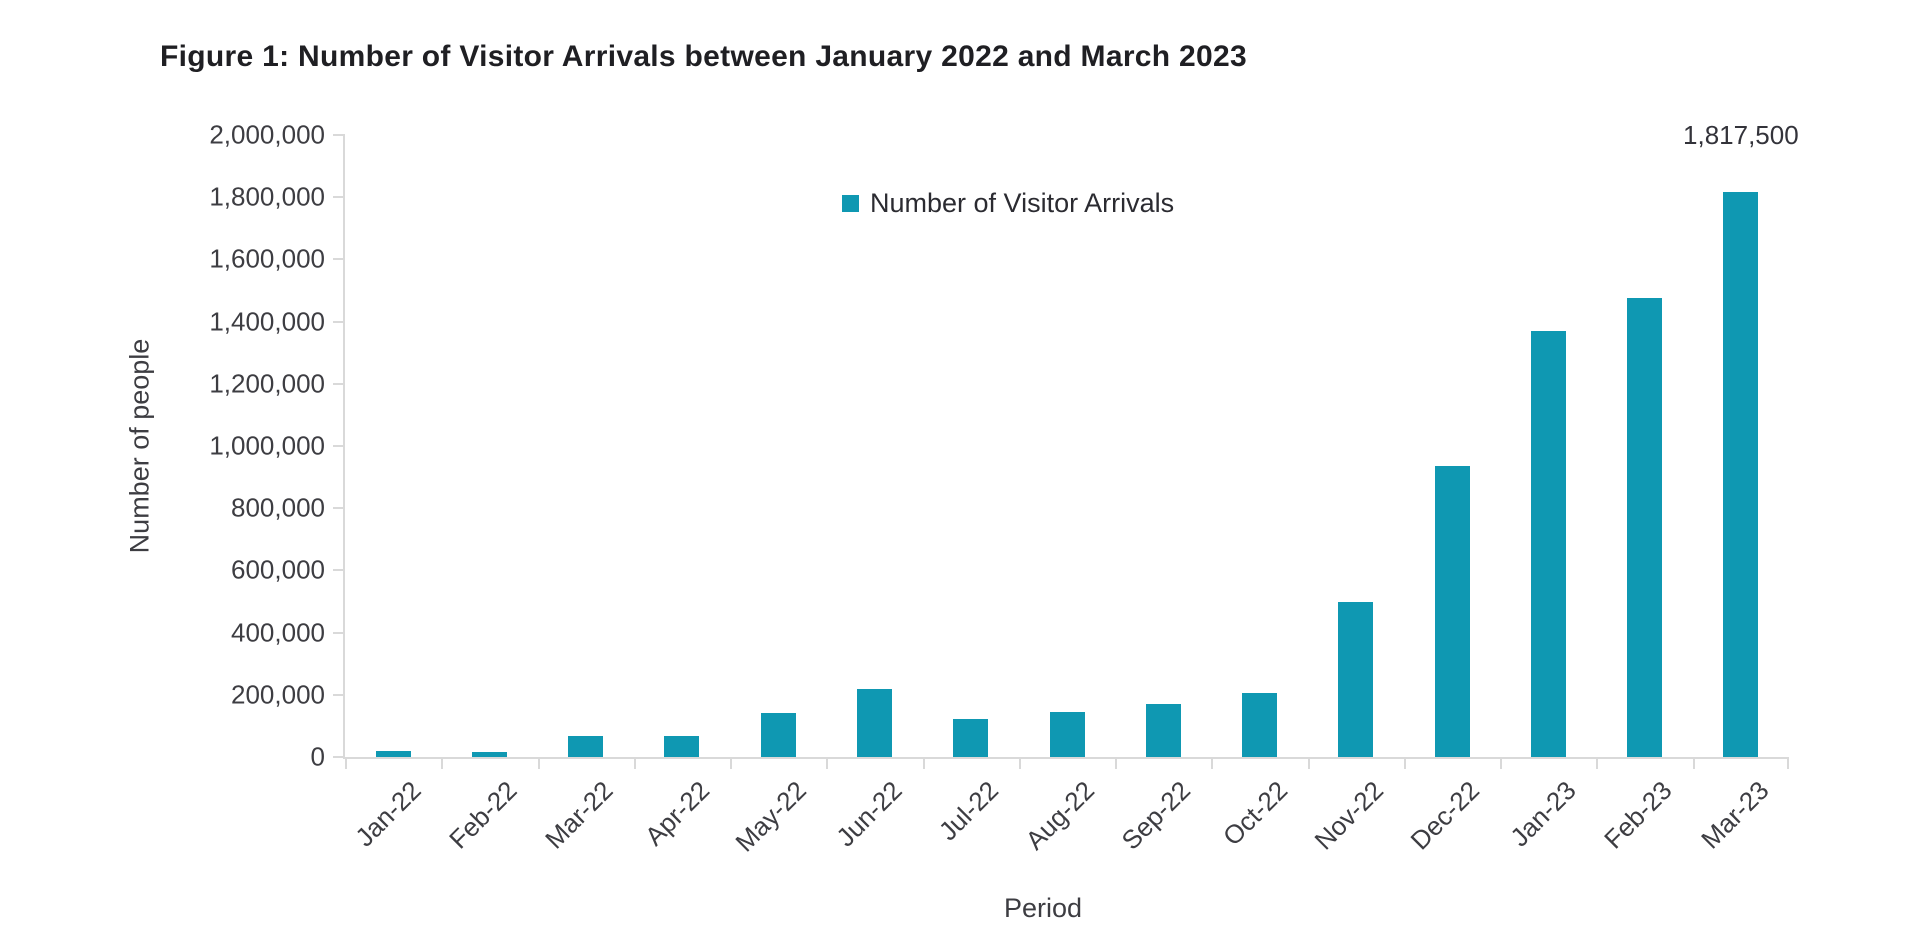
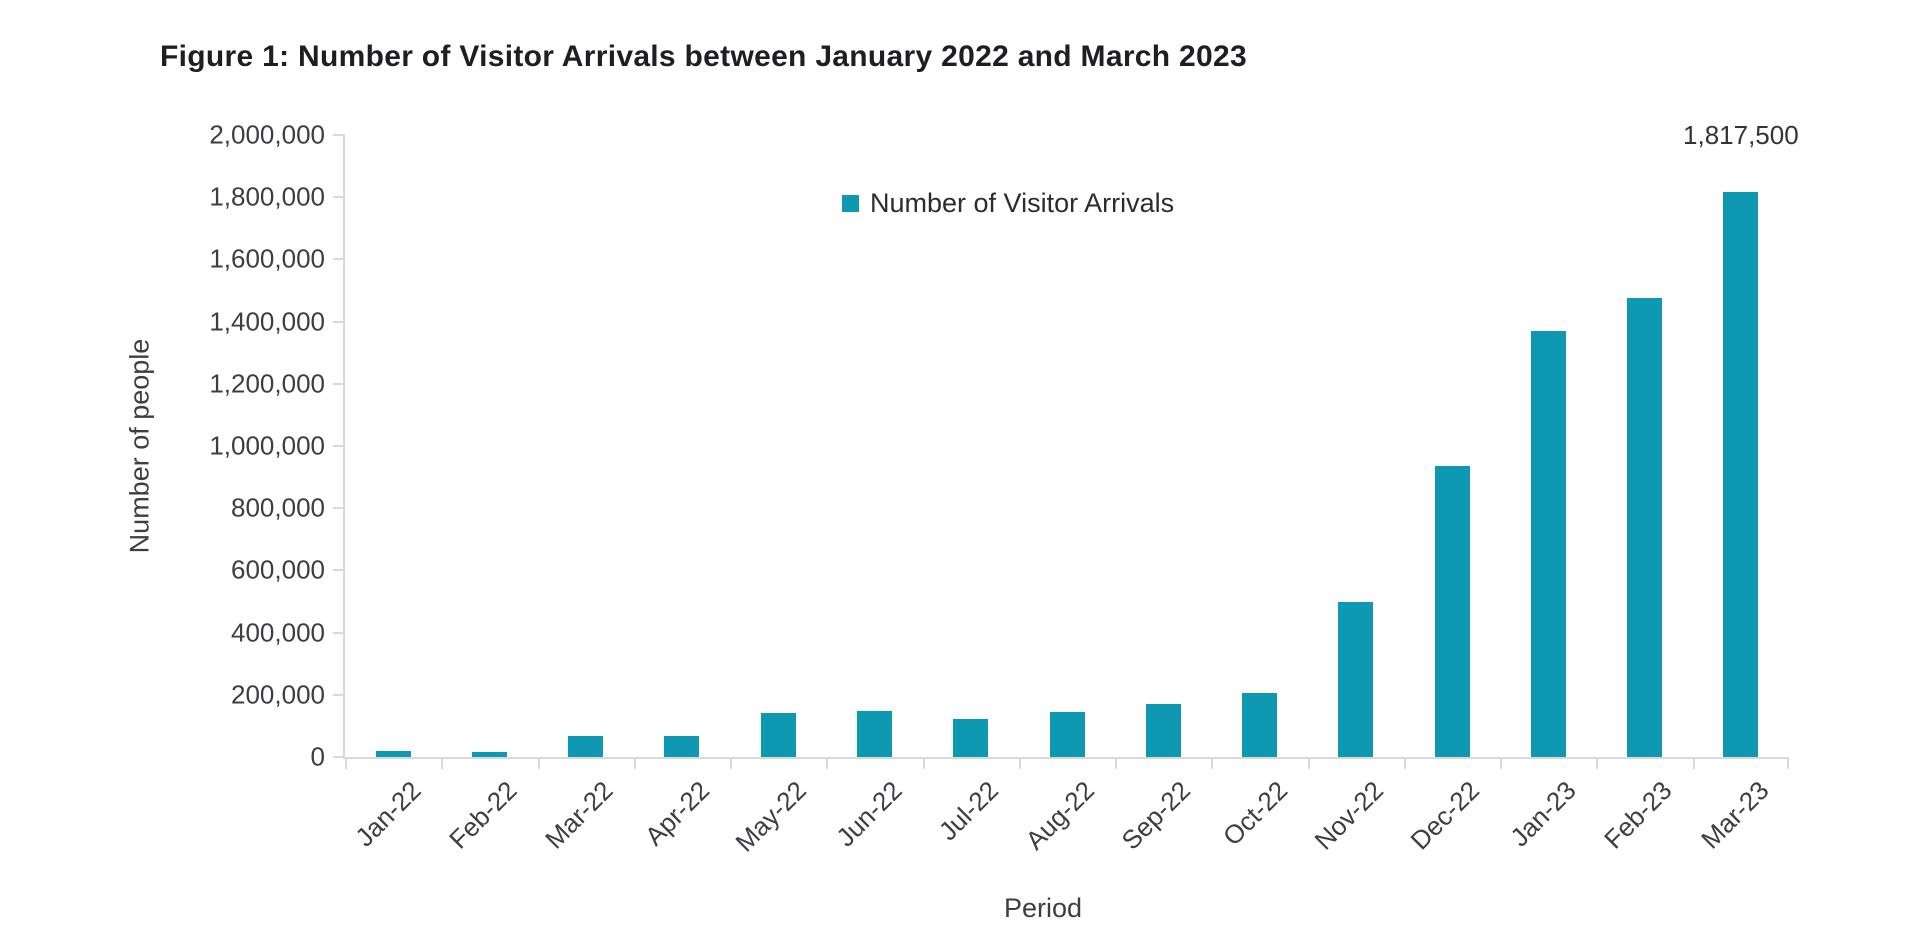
Jun-22: 220000 -> 150000
